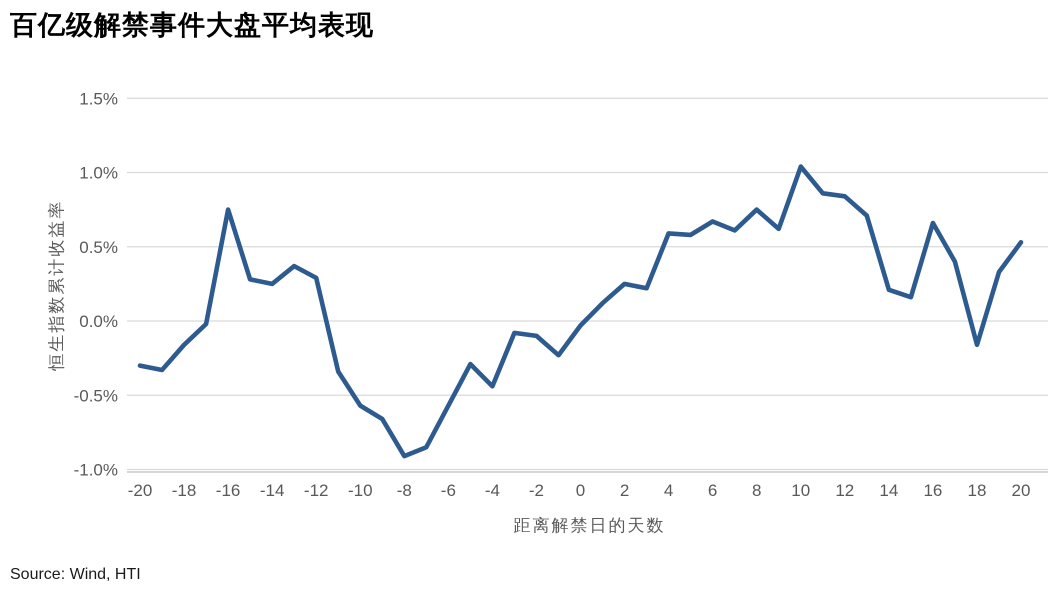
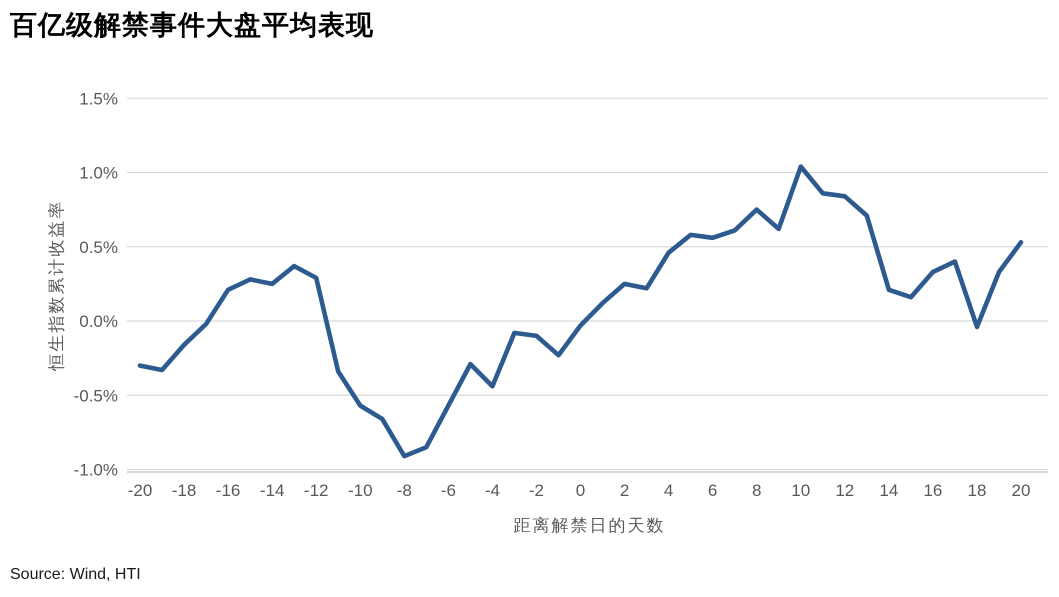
-16: 0.75% -> 0.21%
4: 0.59% -> 0.46%
6: 0.67% -> 0.56%
16: 0.66% -> 0.33%
18: -0.16% -> -0.04%
